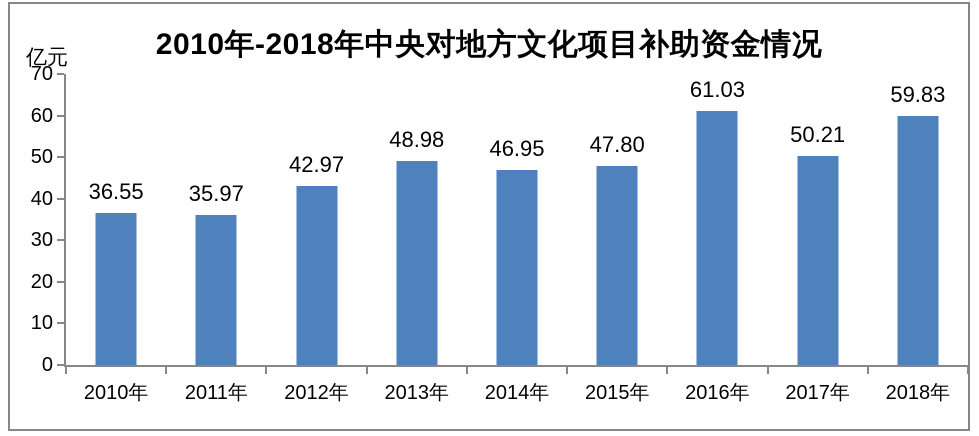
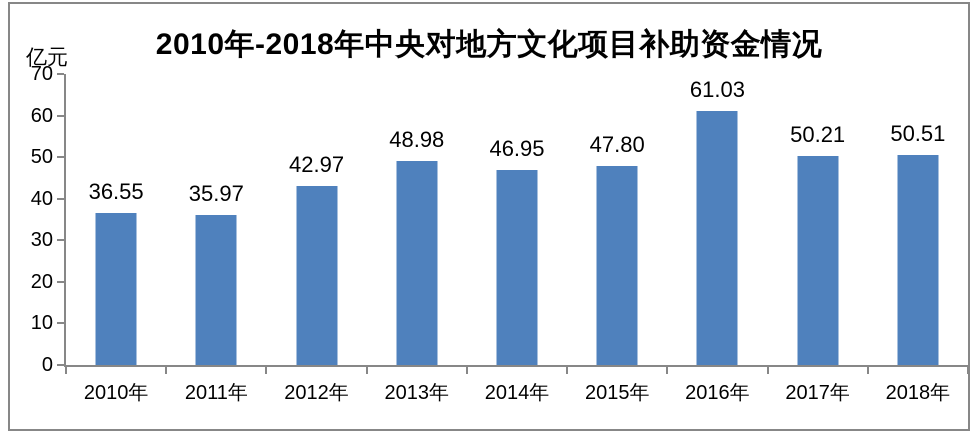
2018年: 59.83 -> 50.51
